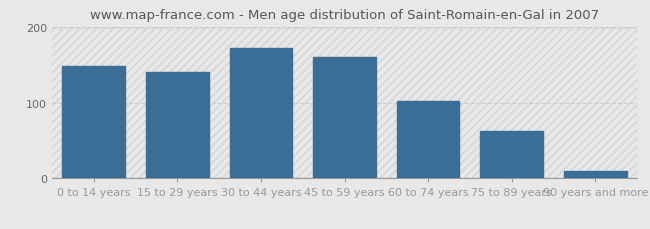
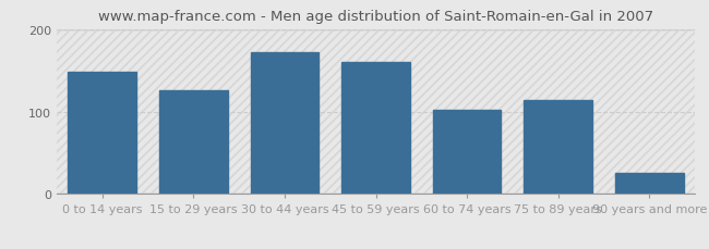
15 to 29 years: 140 -> 126
75 to 89 years: 62 -> 114
90 years and more: 10 -> 26
